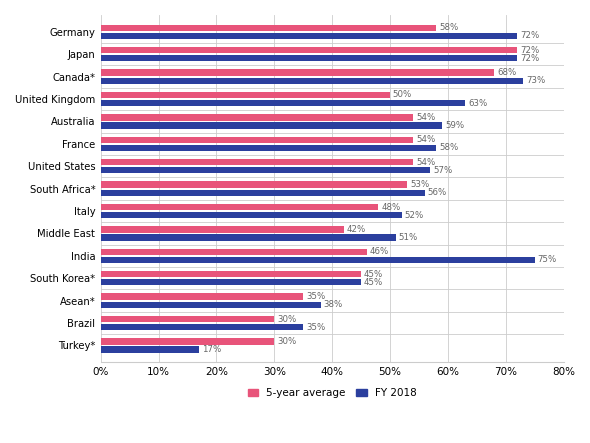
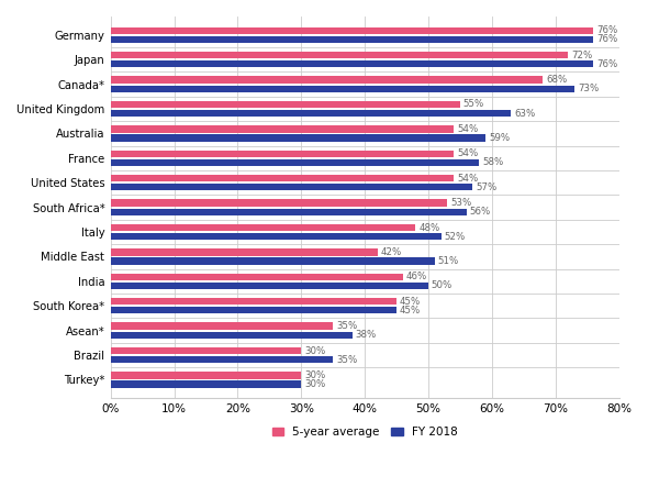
5-year average/Germany: 58% -> 76%
FY 2018/Germany: 72% -> 76%
FY 2018/Japan: 72% -> 76%
5-year average/United Kingdom: 50% -> 55%
FY 2018/India: 75% -> 50%
FY 2018/Turkey*: 17% -> 30%
